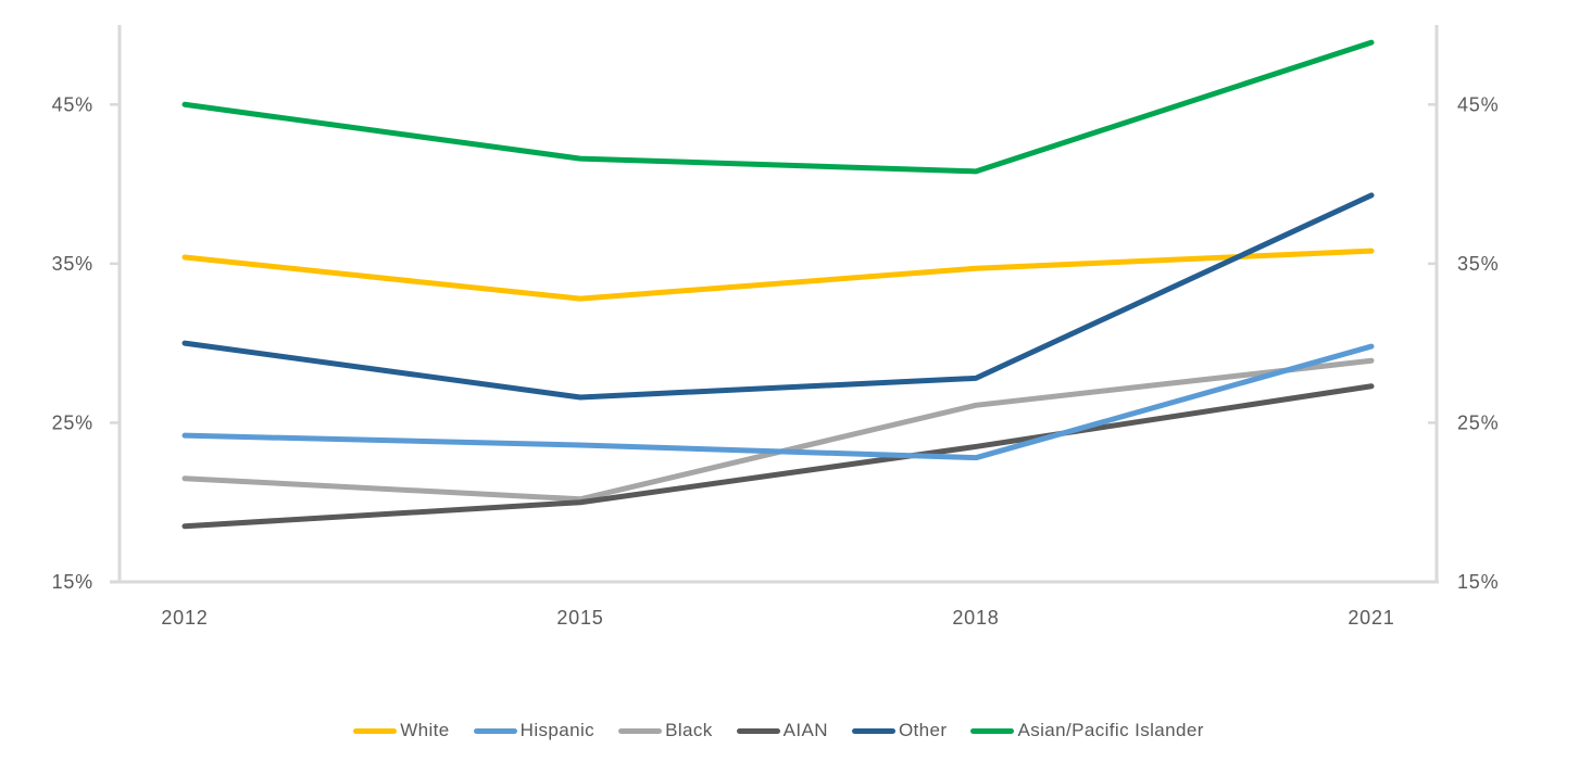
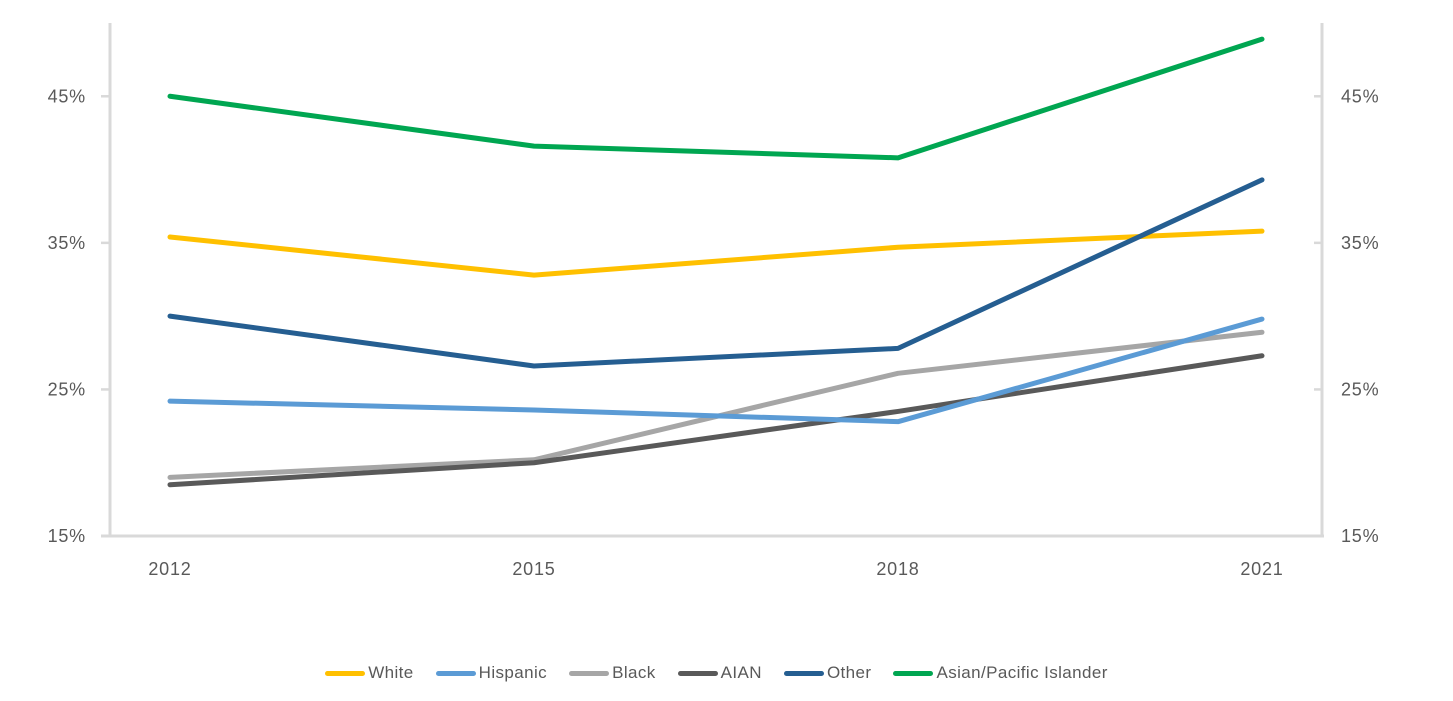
Black/2012: 21.5% -> 19.0%
